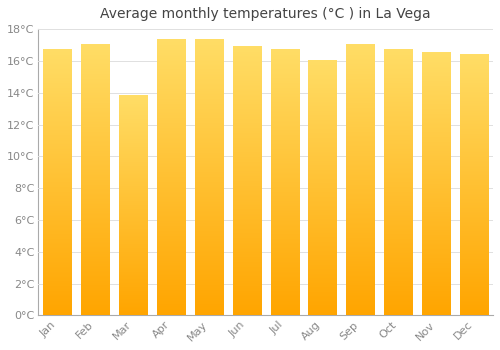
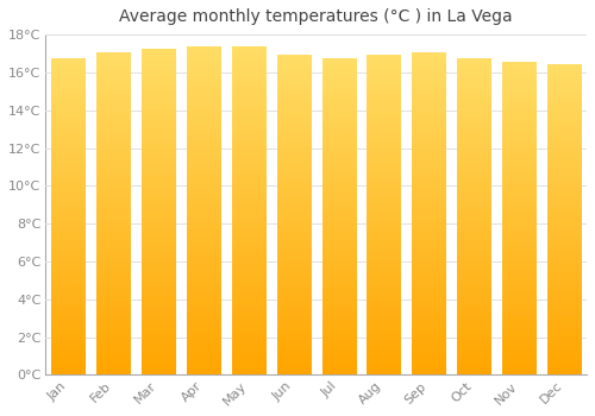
Mar: 13.8°C -> 17.2°C
Aug: 16.0°C -> 16.9°C
